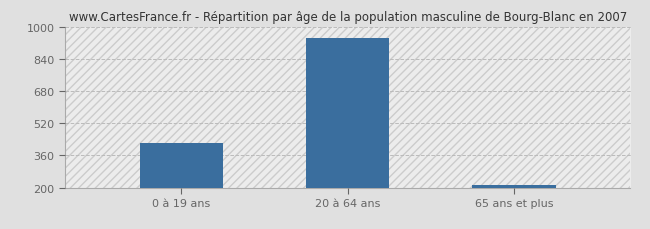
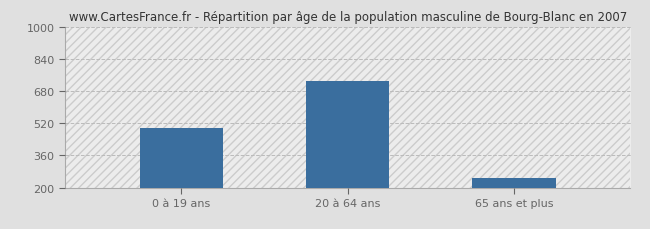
0 à 19 ans: 420 -> 495
20 à 64 ans: 945 -> 730
65 ans et plus: 215 -> 250
